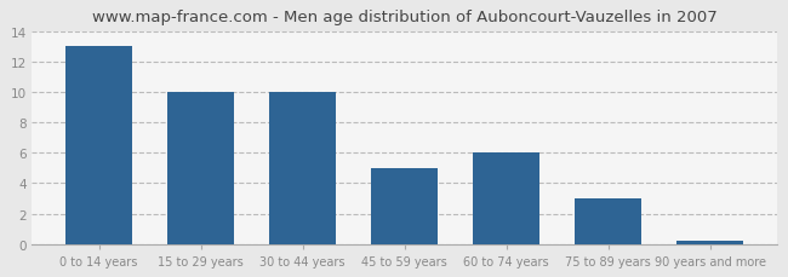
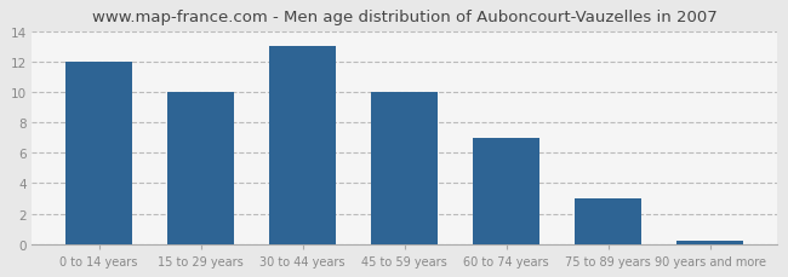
0 to 14 years: 13.0 -> 12.0
30 to 44 years: 10.0 -> 13.0
45 to 59 years: 5.0 -> 10.0
60 to 74 years: 6.0 -> 7.0
